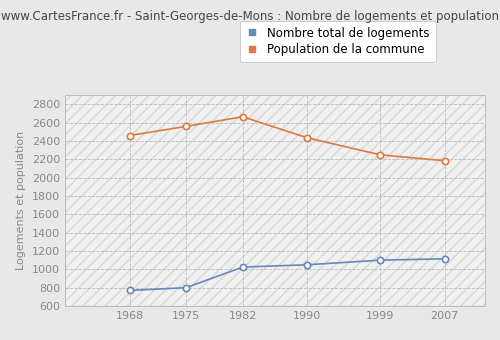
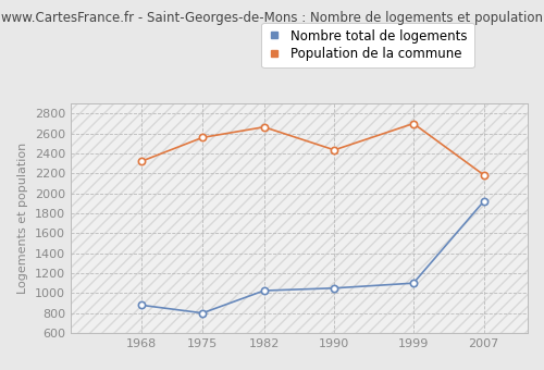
Nombre total de logements/1968: 770 -> 880
Population de la commune/1968: 2460 -> 2320
Population de la commune/1999: 2250 -> 2700
Nombre total de logements/2007: 1120 -> 1920
